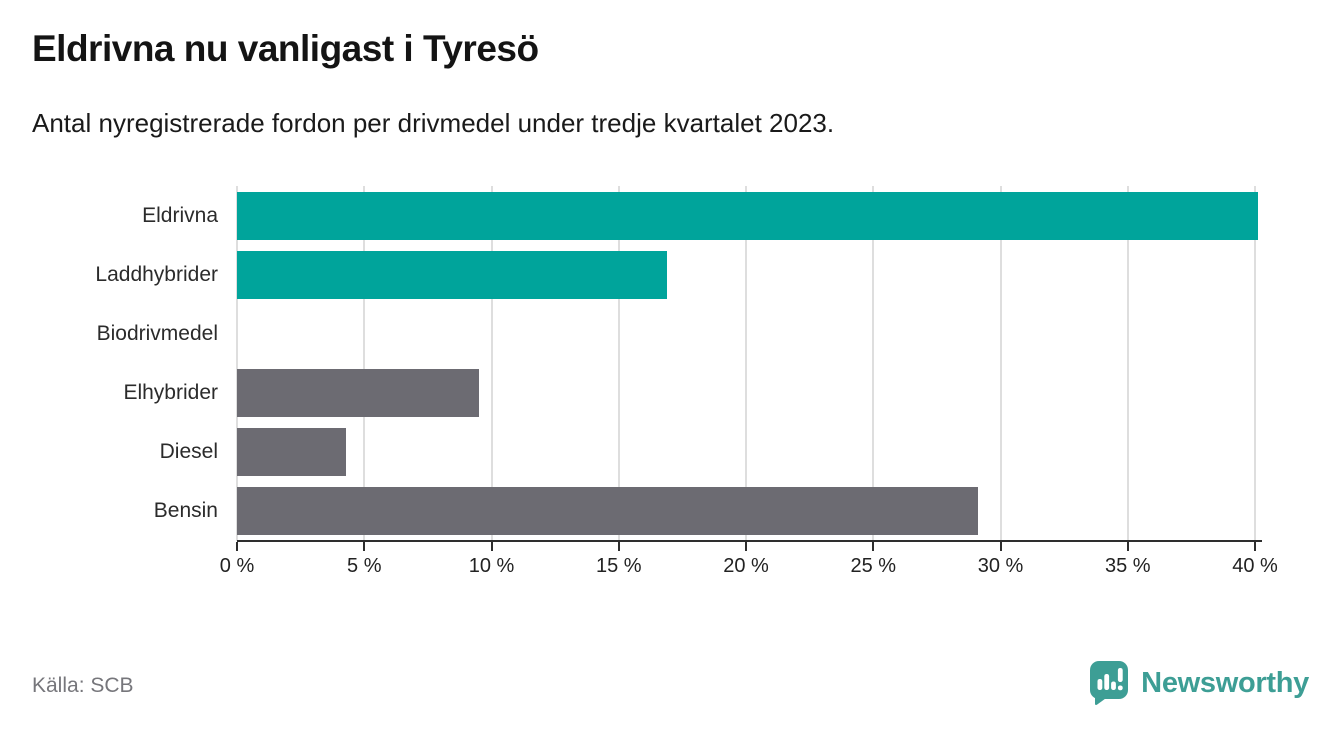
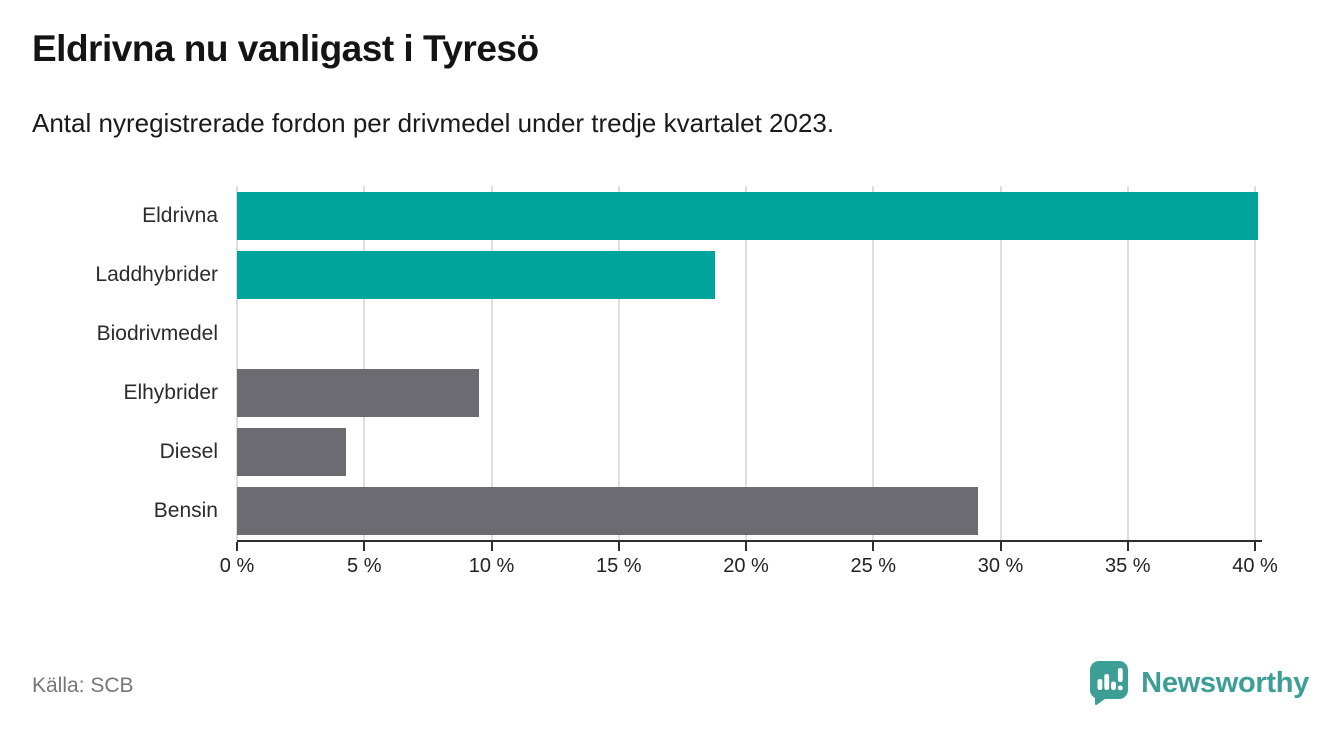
Laddhybrider: 16.9% -> 18.8%
